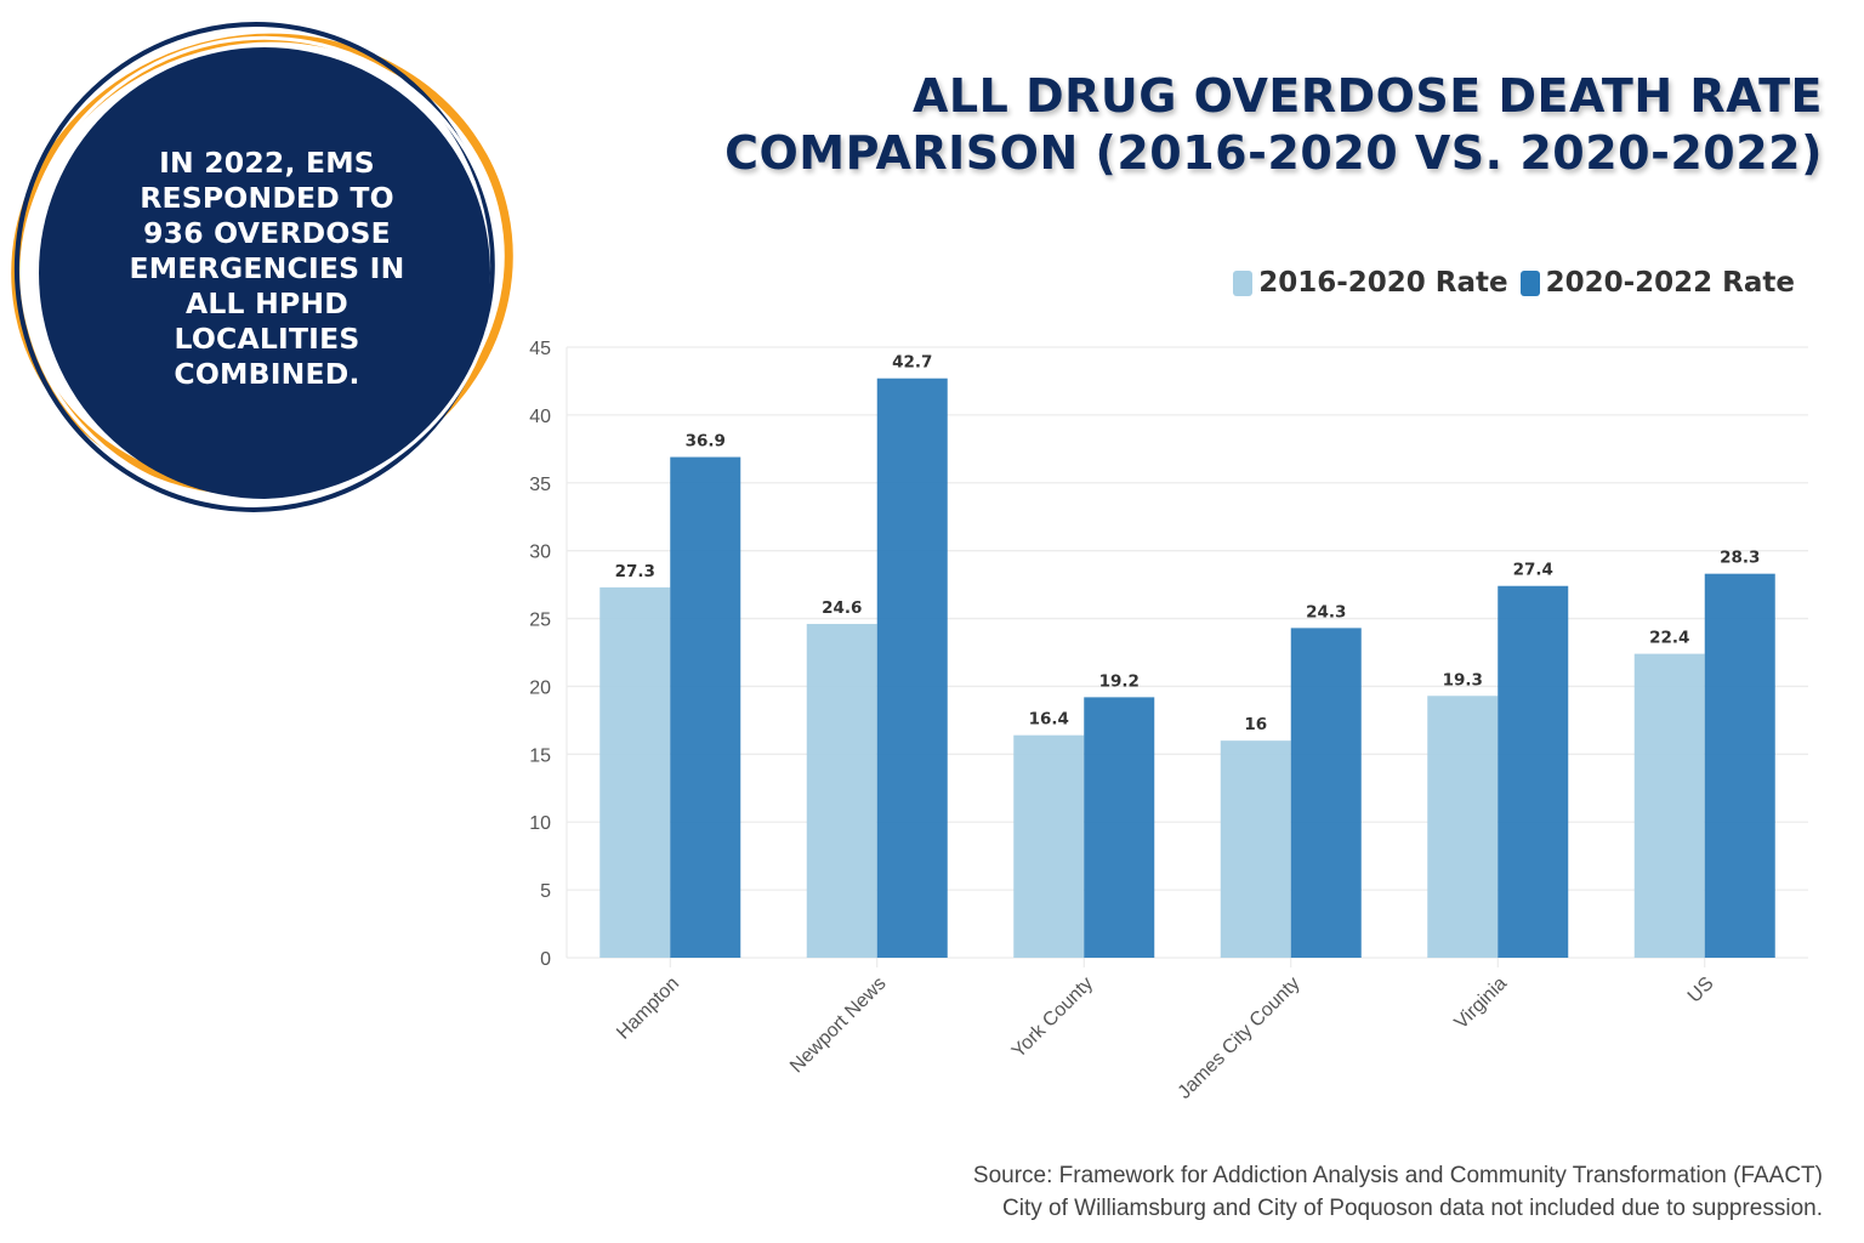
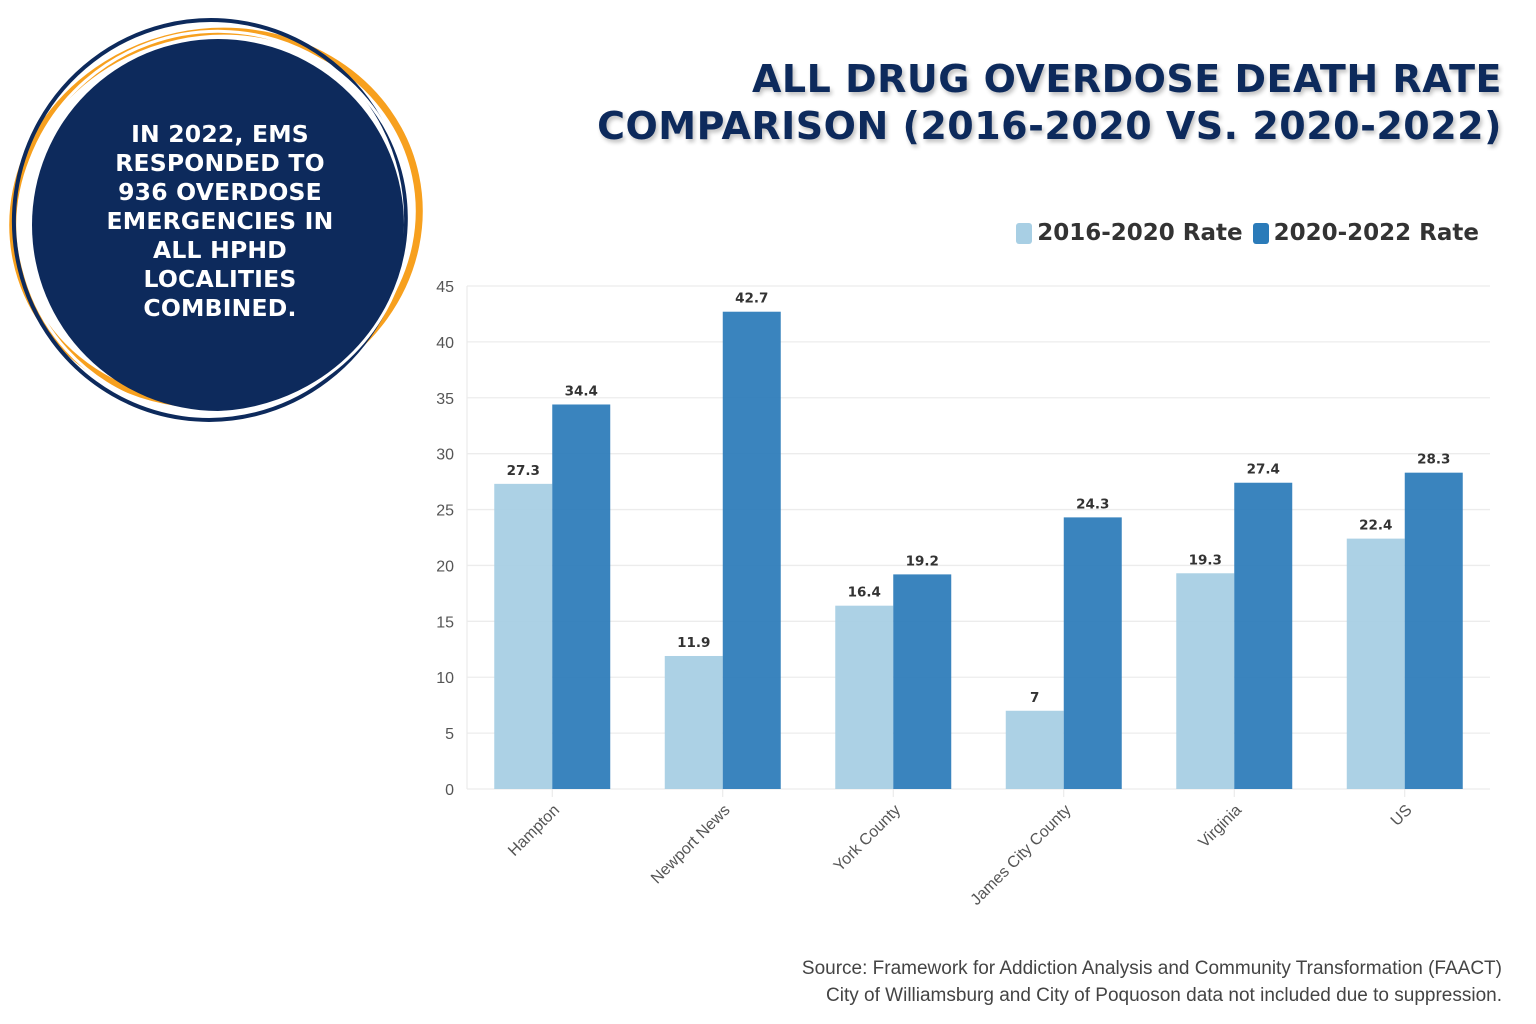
2020-2022 Rate/Hampton: 36.9 -> 34.4
2016-2020 Rate/Newport News: 24.6 -> 11.9
2016-2020 Rate/James City County: 16 -> 7
